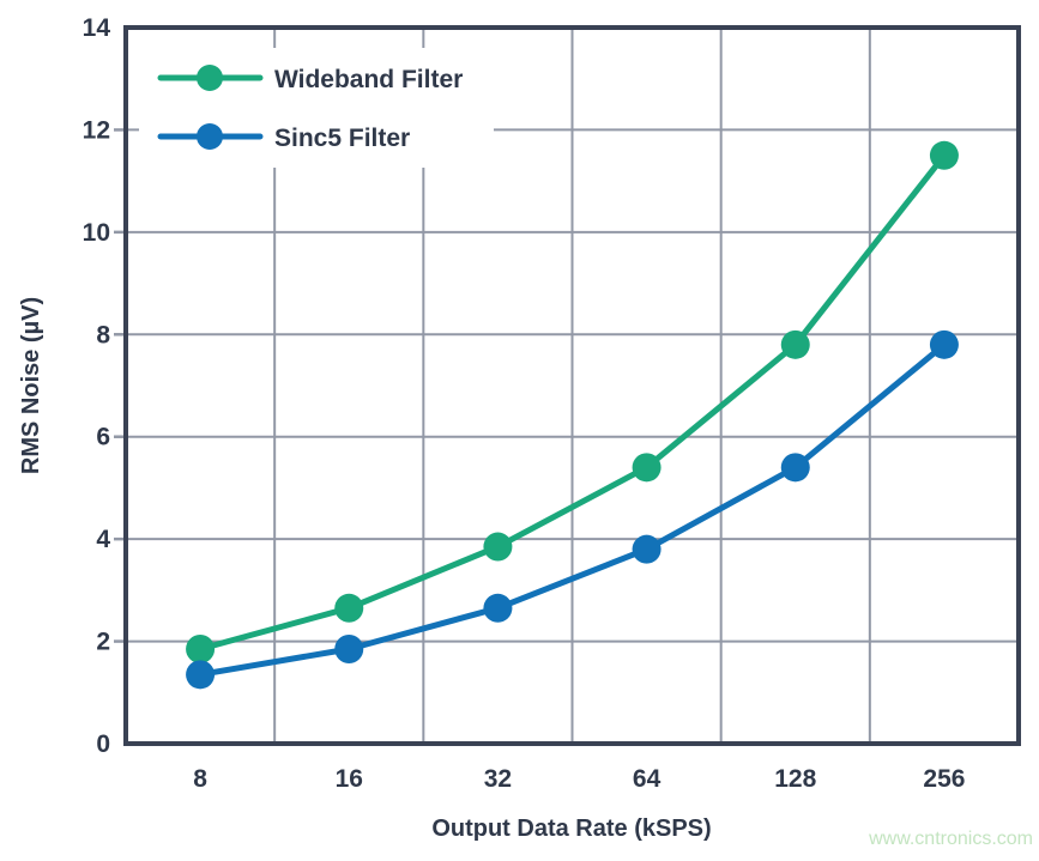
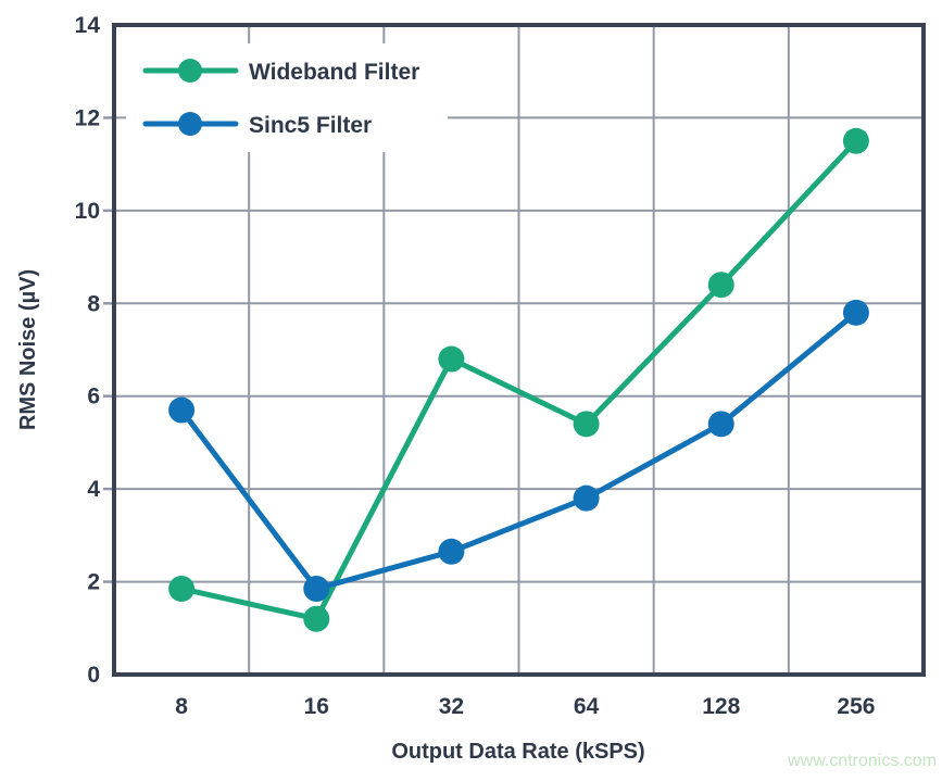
Sinc5 Filter/8: 1.4 -> 5.7
Wideband Filter/16: 2.6 -> 1.2
Wideband Filter/32: 3.9 -> 6.8
Wideband Filter/128: 7.8 -> 8.4
